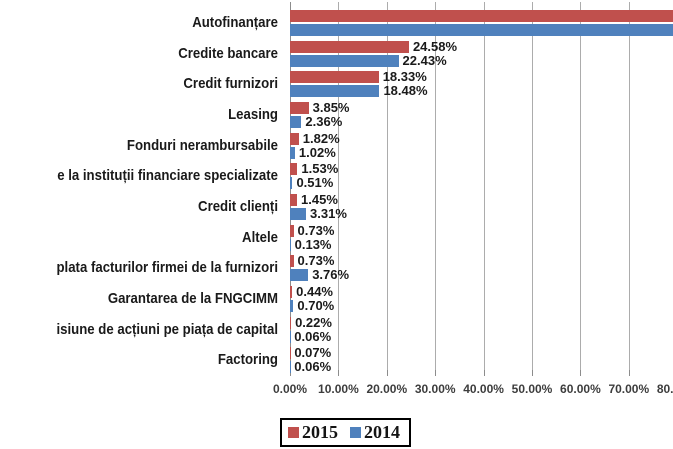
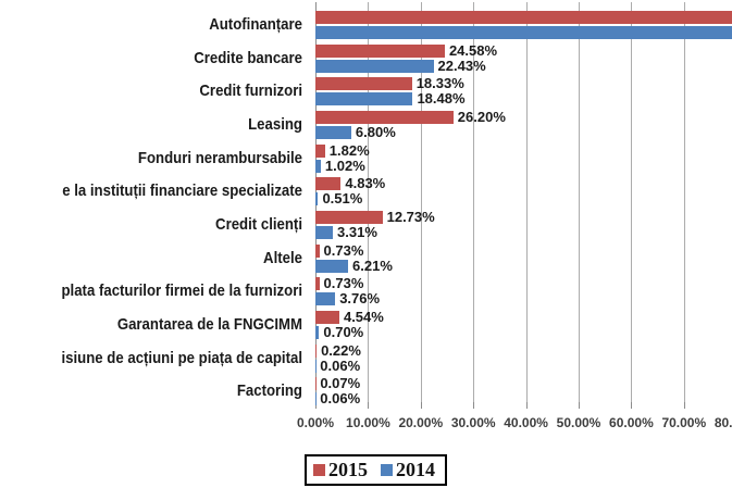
2015/Leasing: 3.85% -> 26.20%
2014/Leasing: 2.36% -> 6.80%
2015/e la instituții financiare specializate: 1.53% -> 4.83%
2015/Credit clienți: 1.45% -> 12.73%
2014/Altele: 0.13% -> 6.21%
2015/Garantarea de la FNGCIMM: 0.44% -> 4.54%
